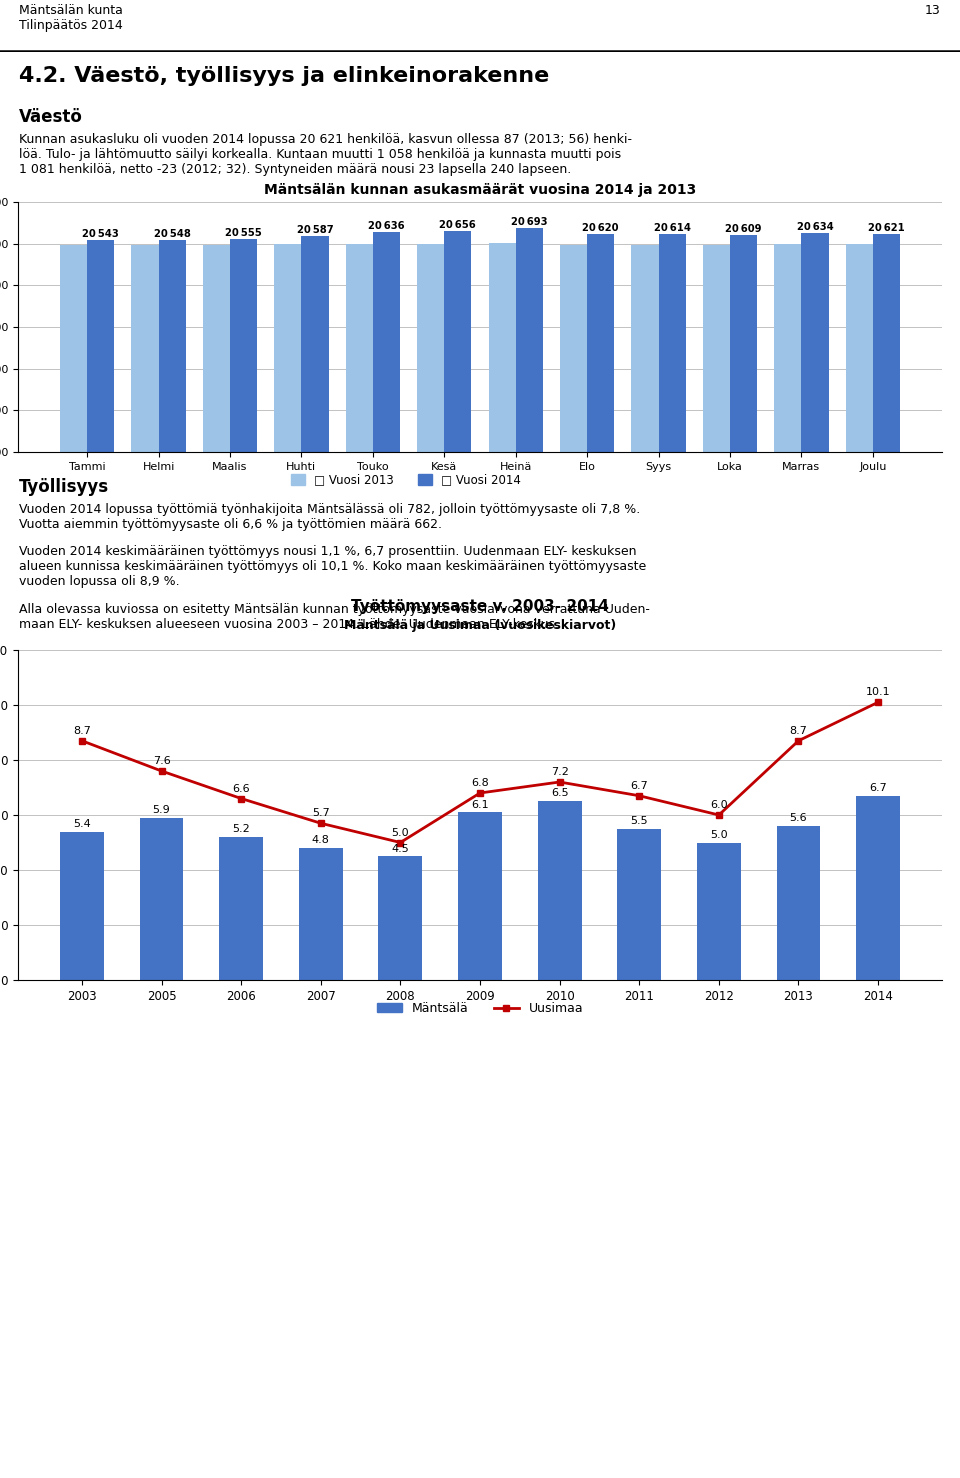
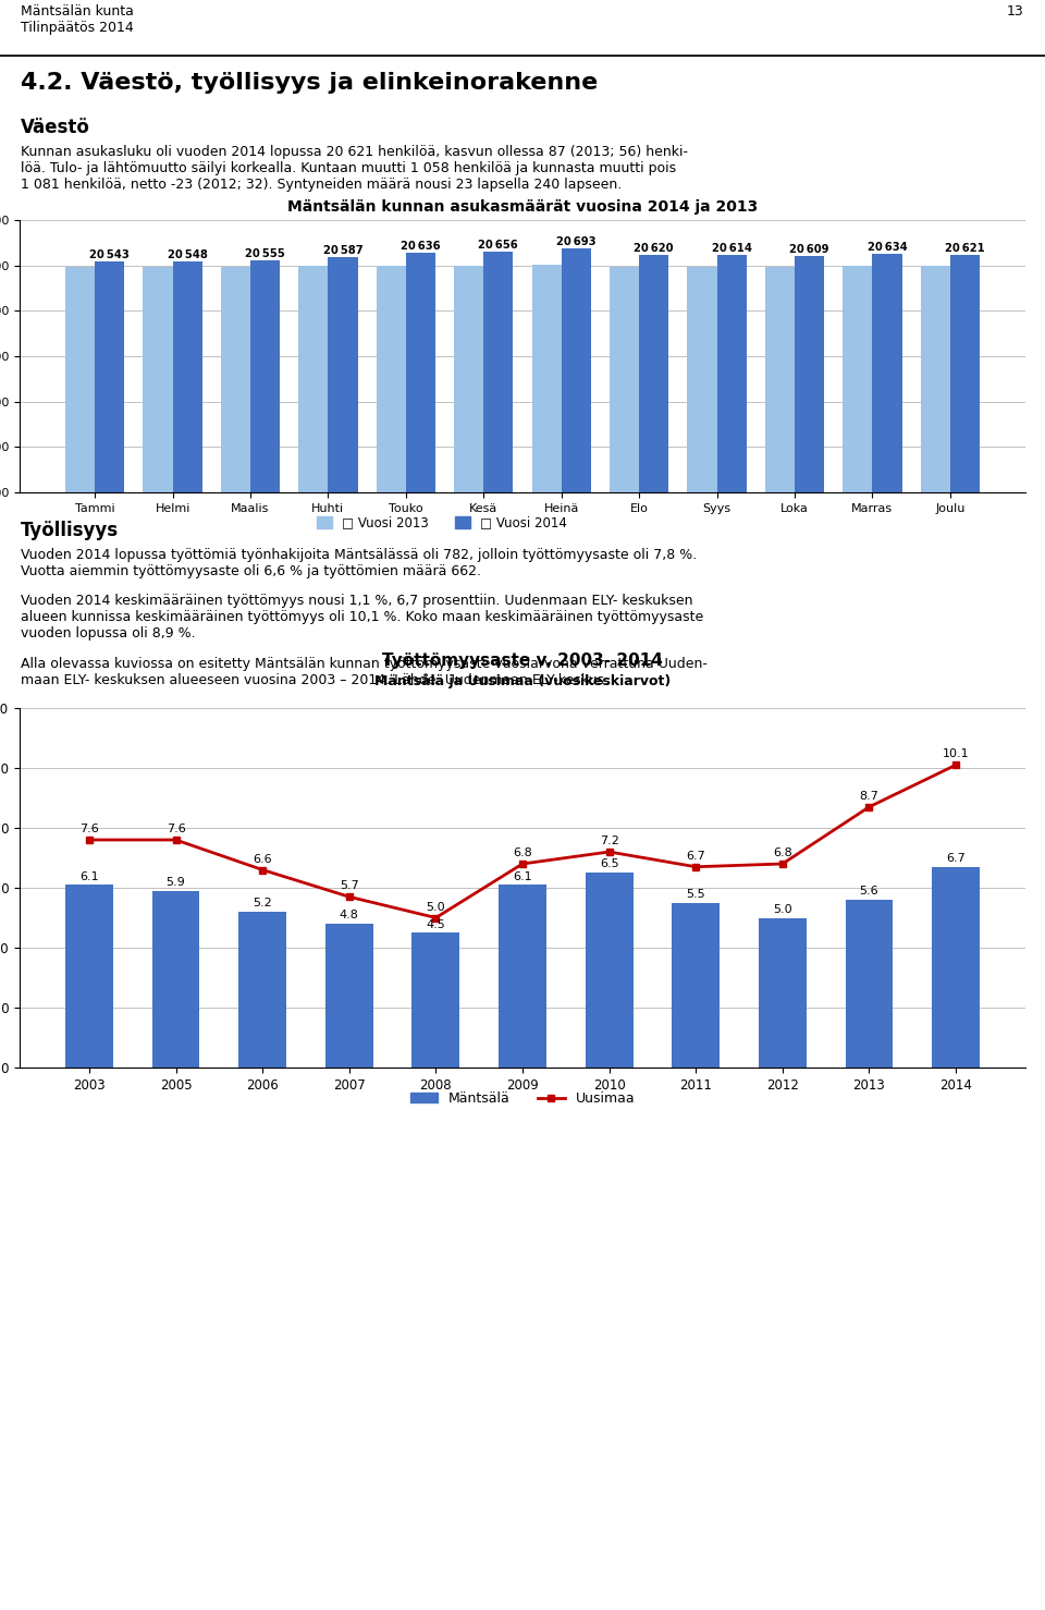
Mäntsälä/2003: 5.4 -> 6.1
Uusimaa/2003: 8.7 -> 7.6
Uusimaa/2012: 6.0 -> 6.8
